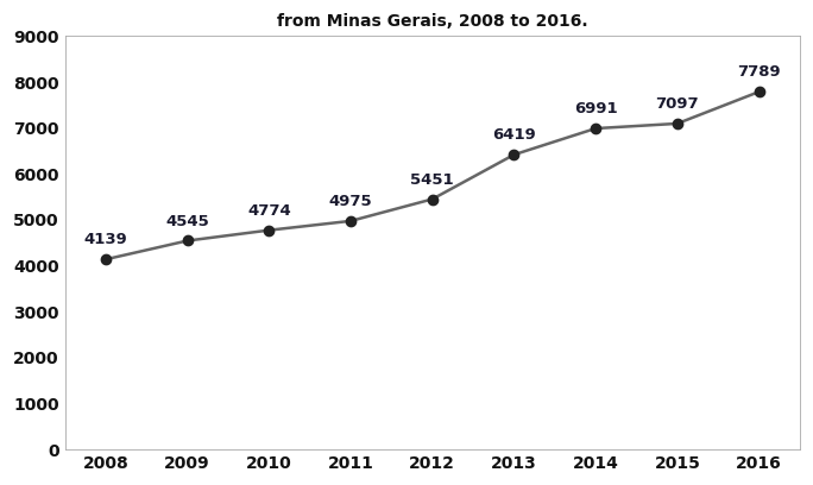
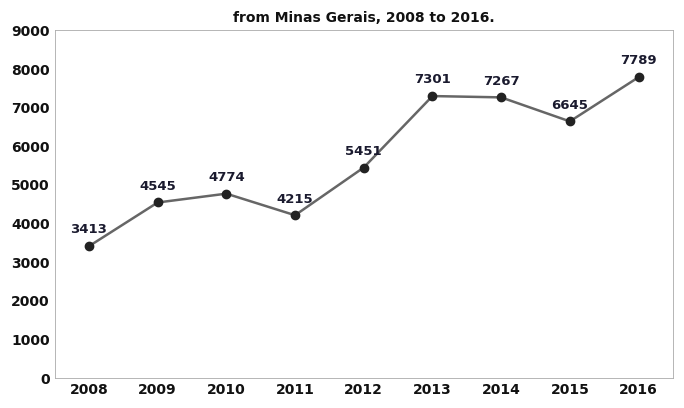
2008: 4139 -> 3413
2011: 4975 -> 4215
2013: 6419 -> 7301
2014: 6991 -> 7267
2015: 7097 -> 6645
